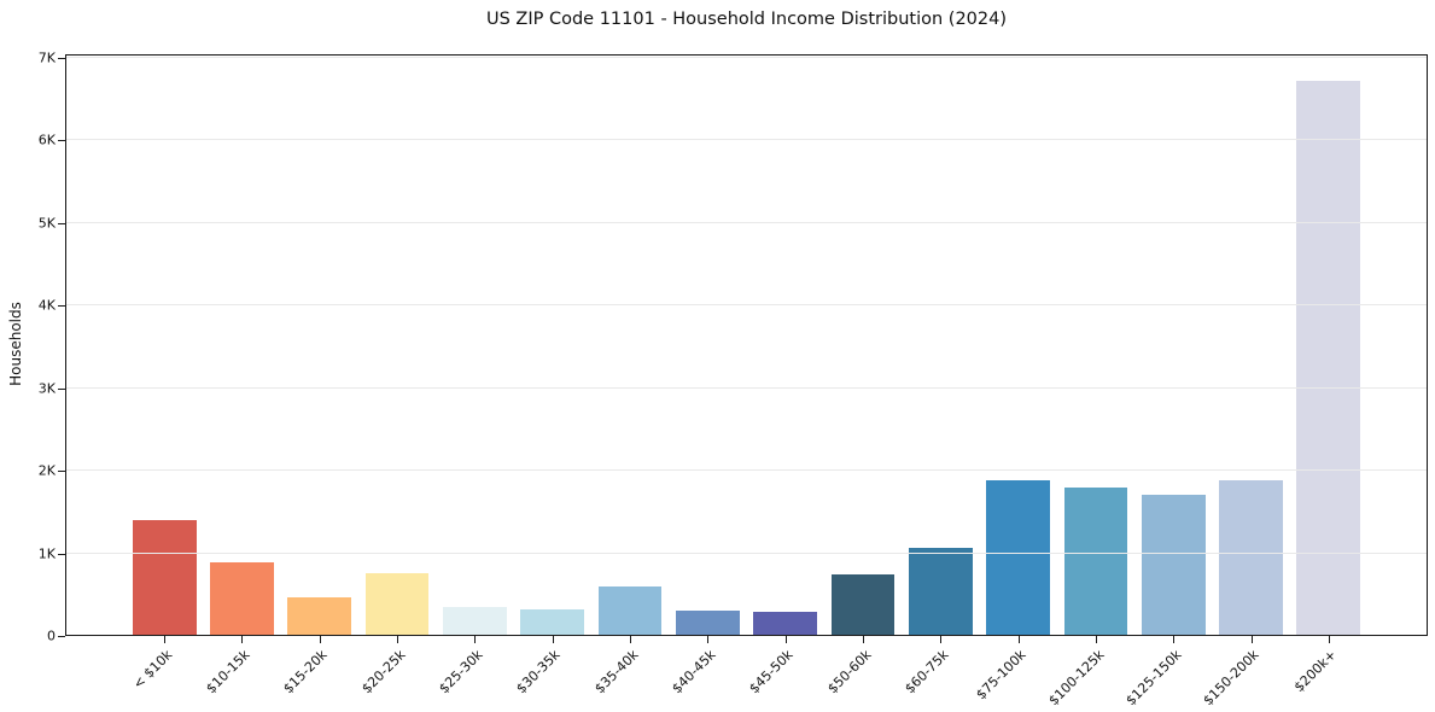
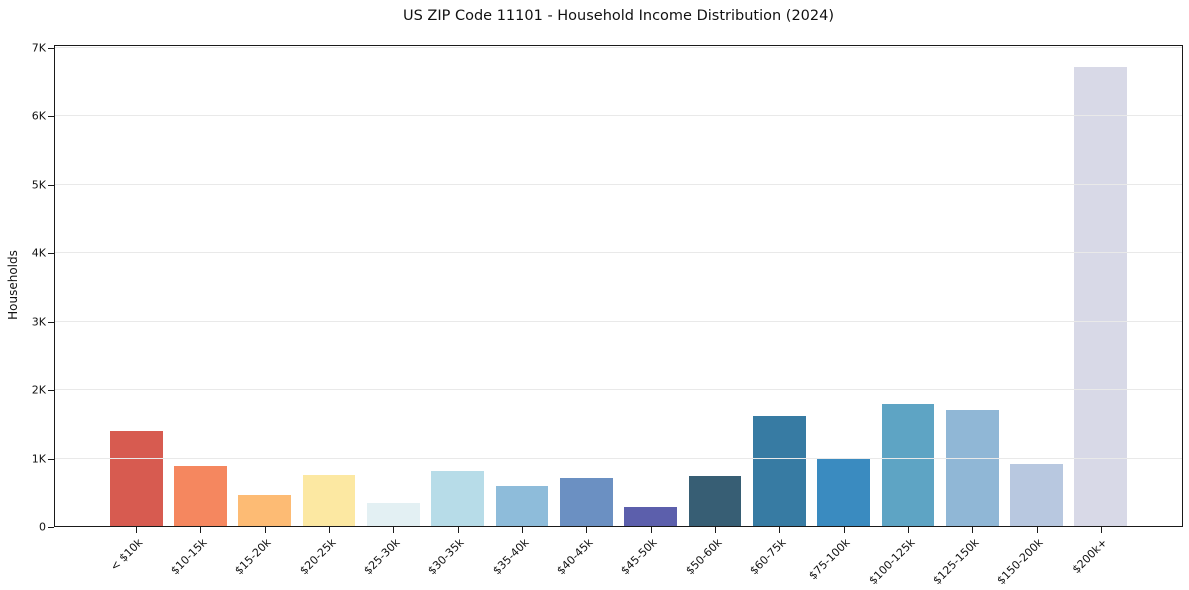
$30-35k: 0.3K -> 0.8K
$40-45k: 0.3K -> 0.7K
$60-75k: 1.0K -> 1.6K
$75-100k: 1.9K -> 1.0K
$150-200k: 1.9K -> 0.9K
